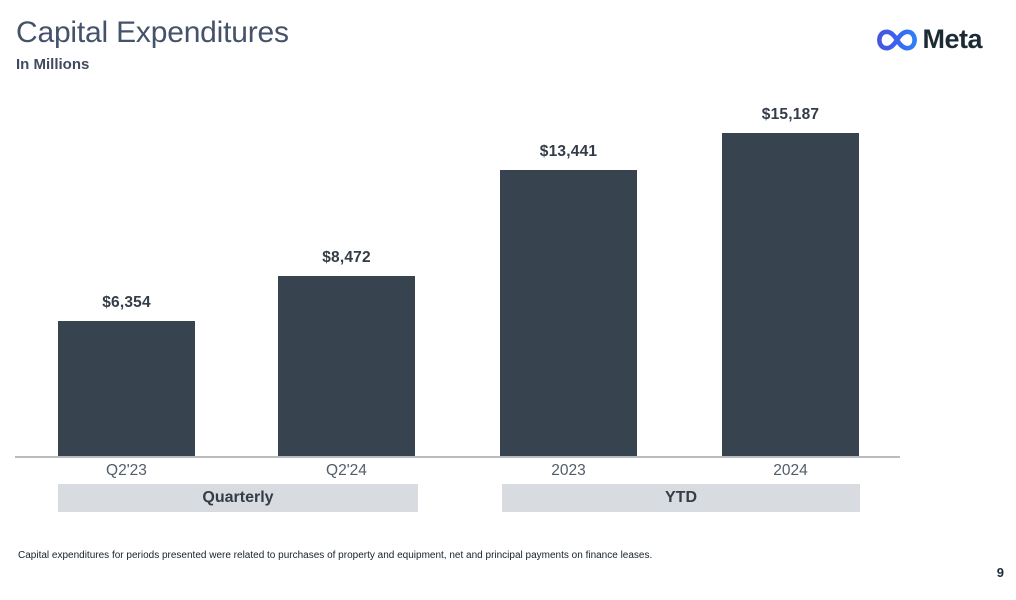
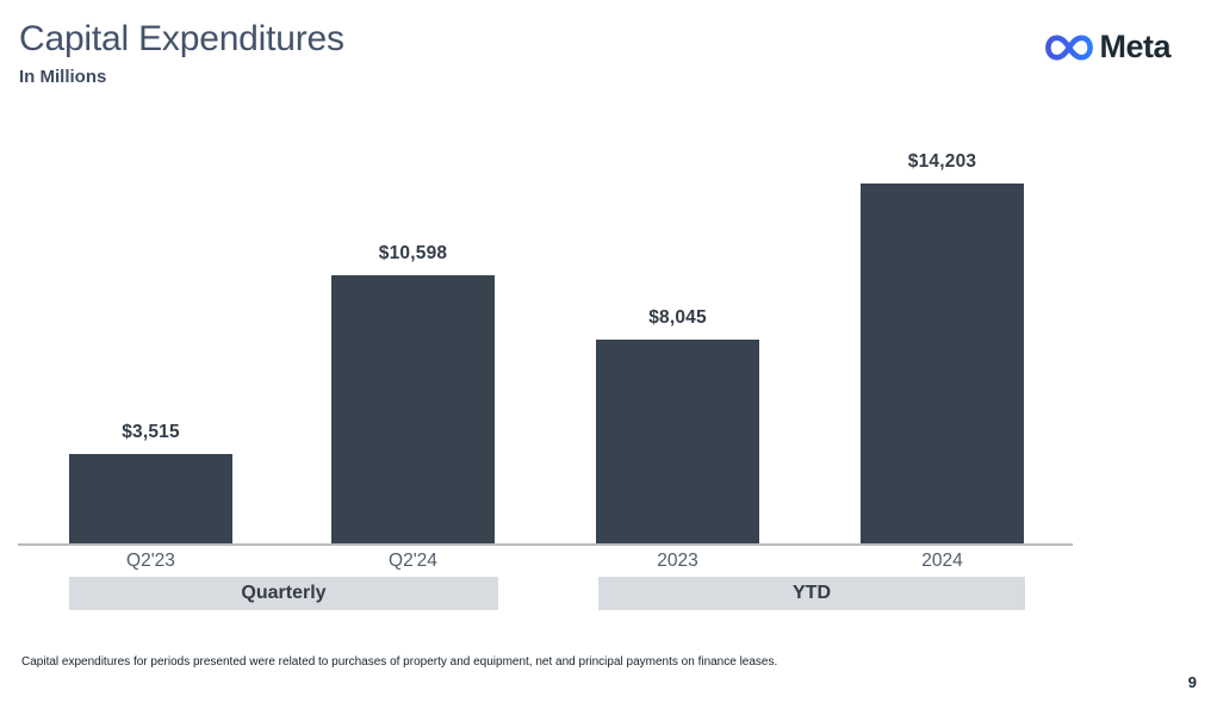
Q2'23: $6,354 -> $3,515
Q2'24: $8,472 -> $10,598
2023: $13,441 -> $8,045
2024: $15,187 -> $14,203
